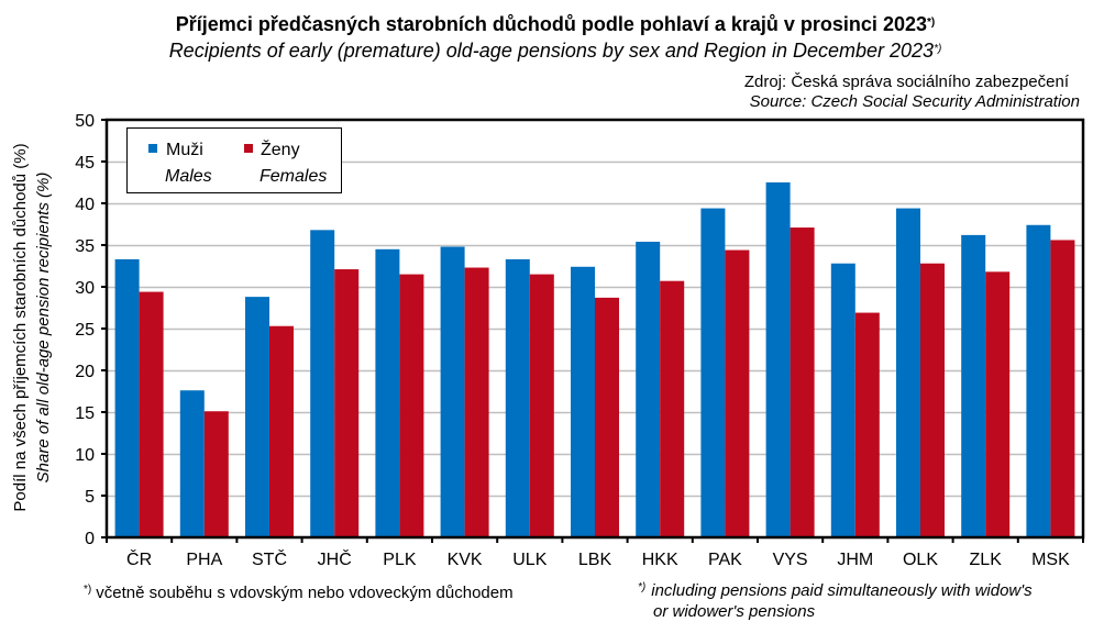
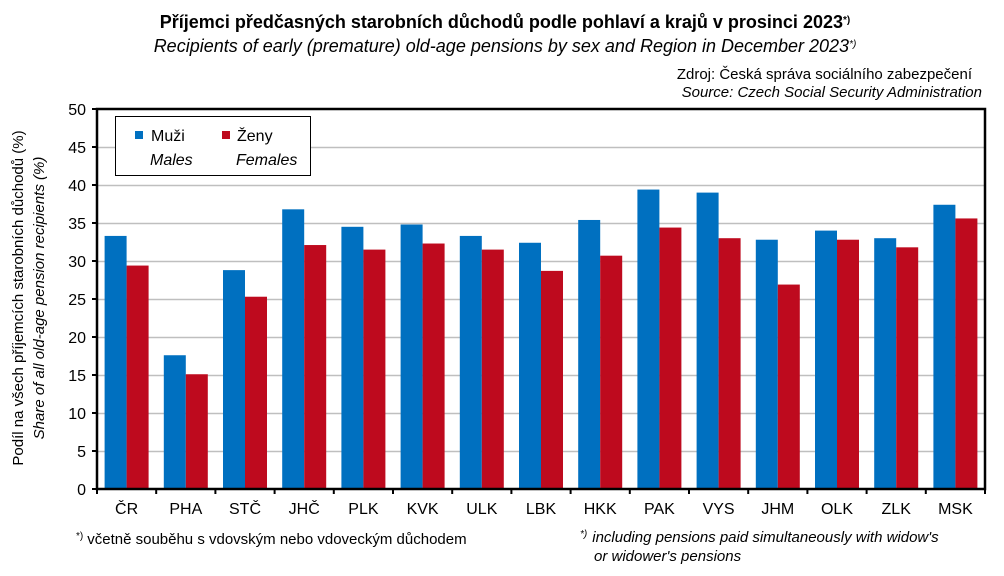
Muži/VYS: 42 -> 39
Ženy/VYS: 37 -> 33
Muži/OLK: 39 -> 34
Muži/ZLK: 36 -> 33
